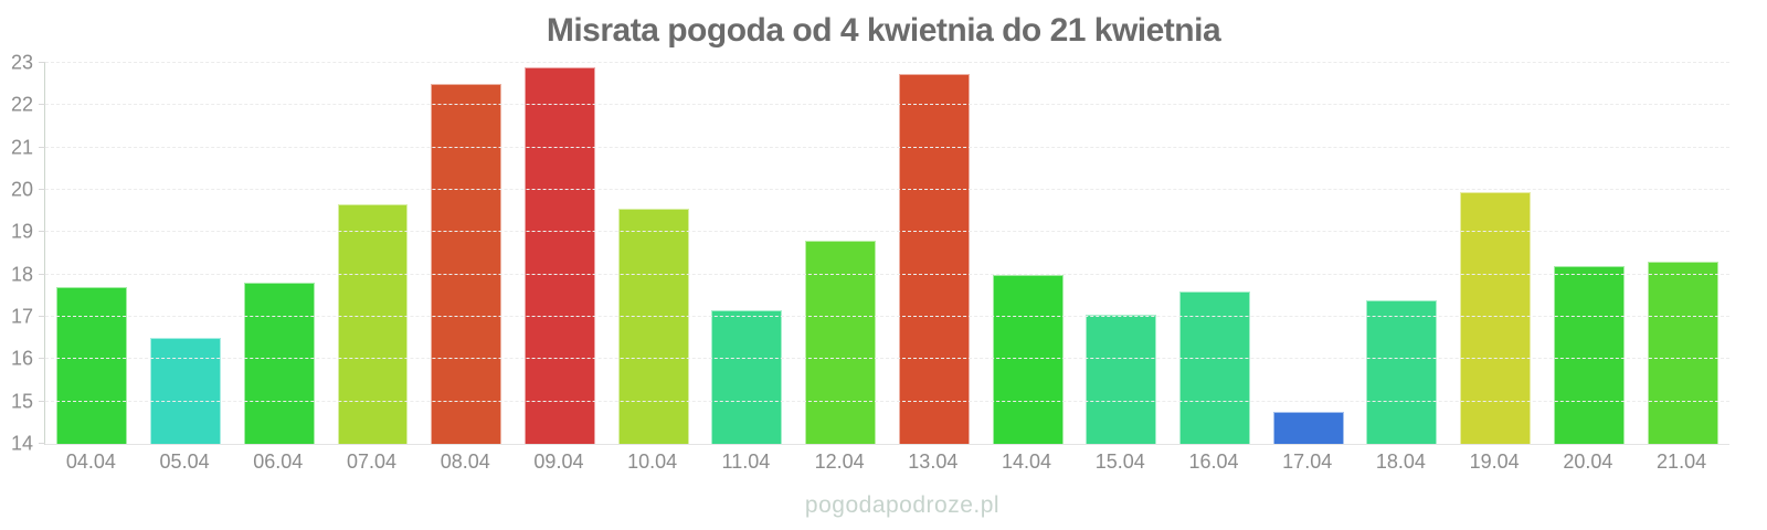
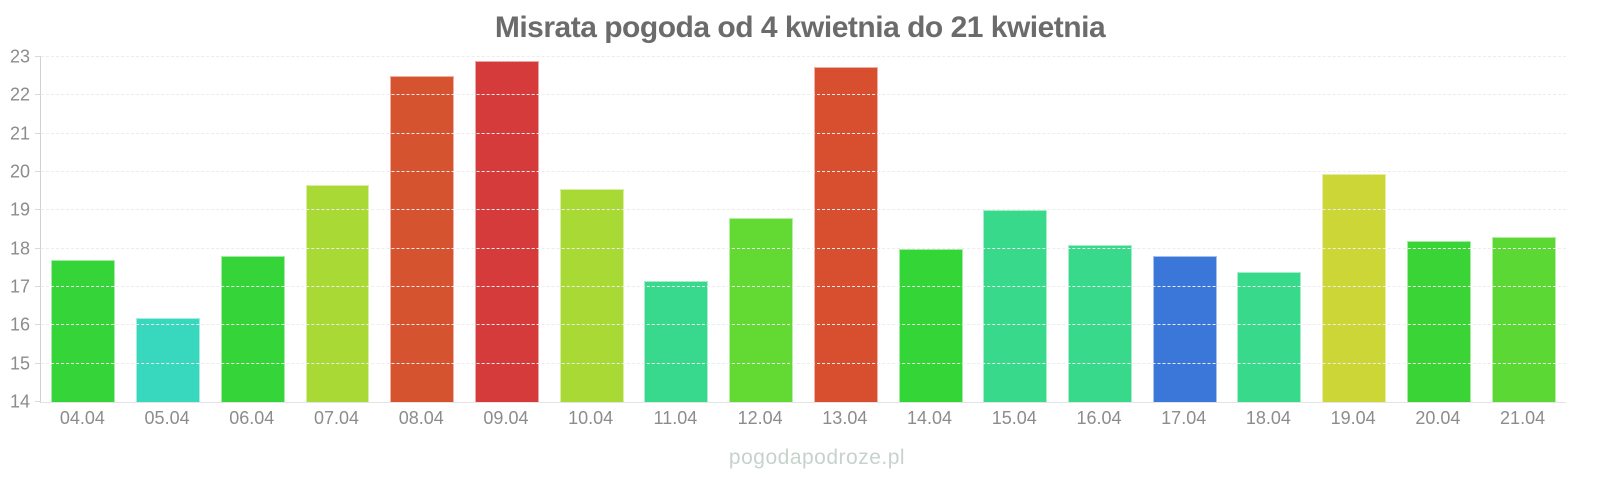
05.04: 16.5 -> 16.2
15.04: 17.1 -> 19.0
16.04: 17.6 -> 18.1
17.04: 14.8 -> 17.8
